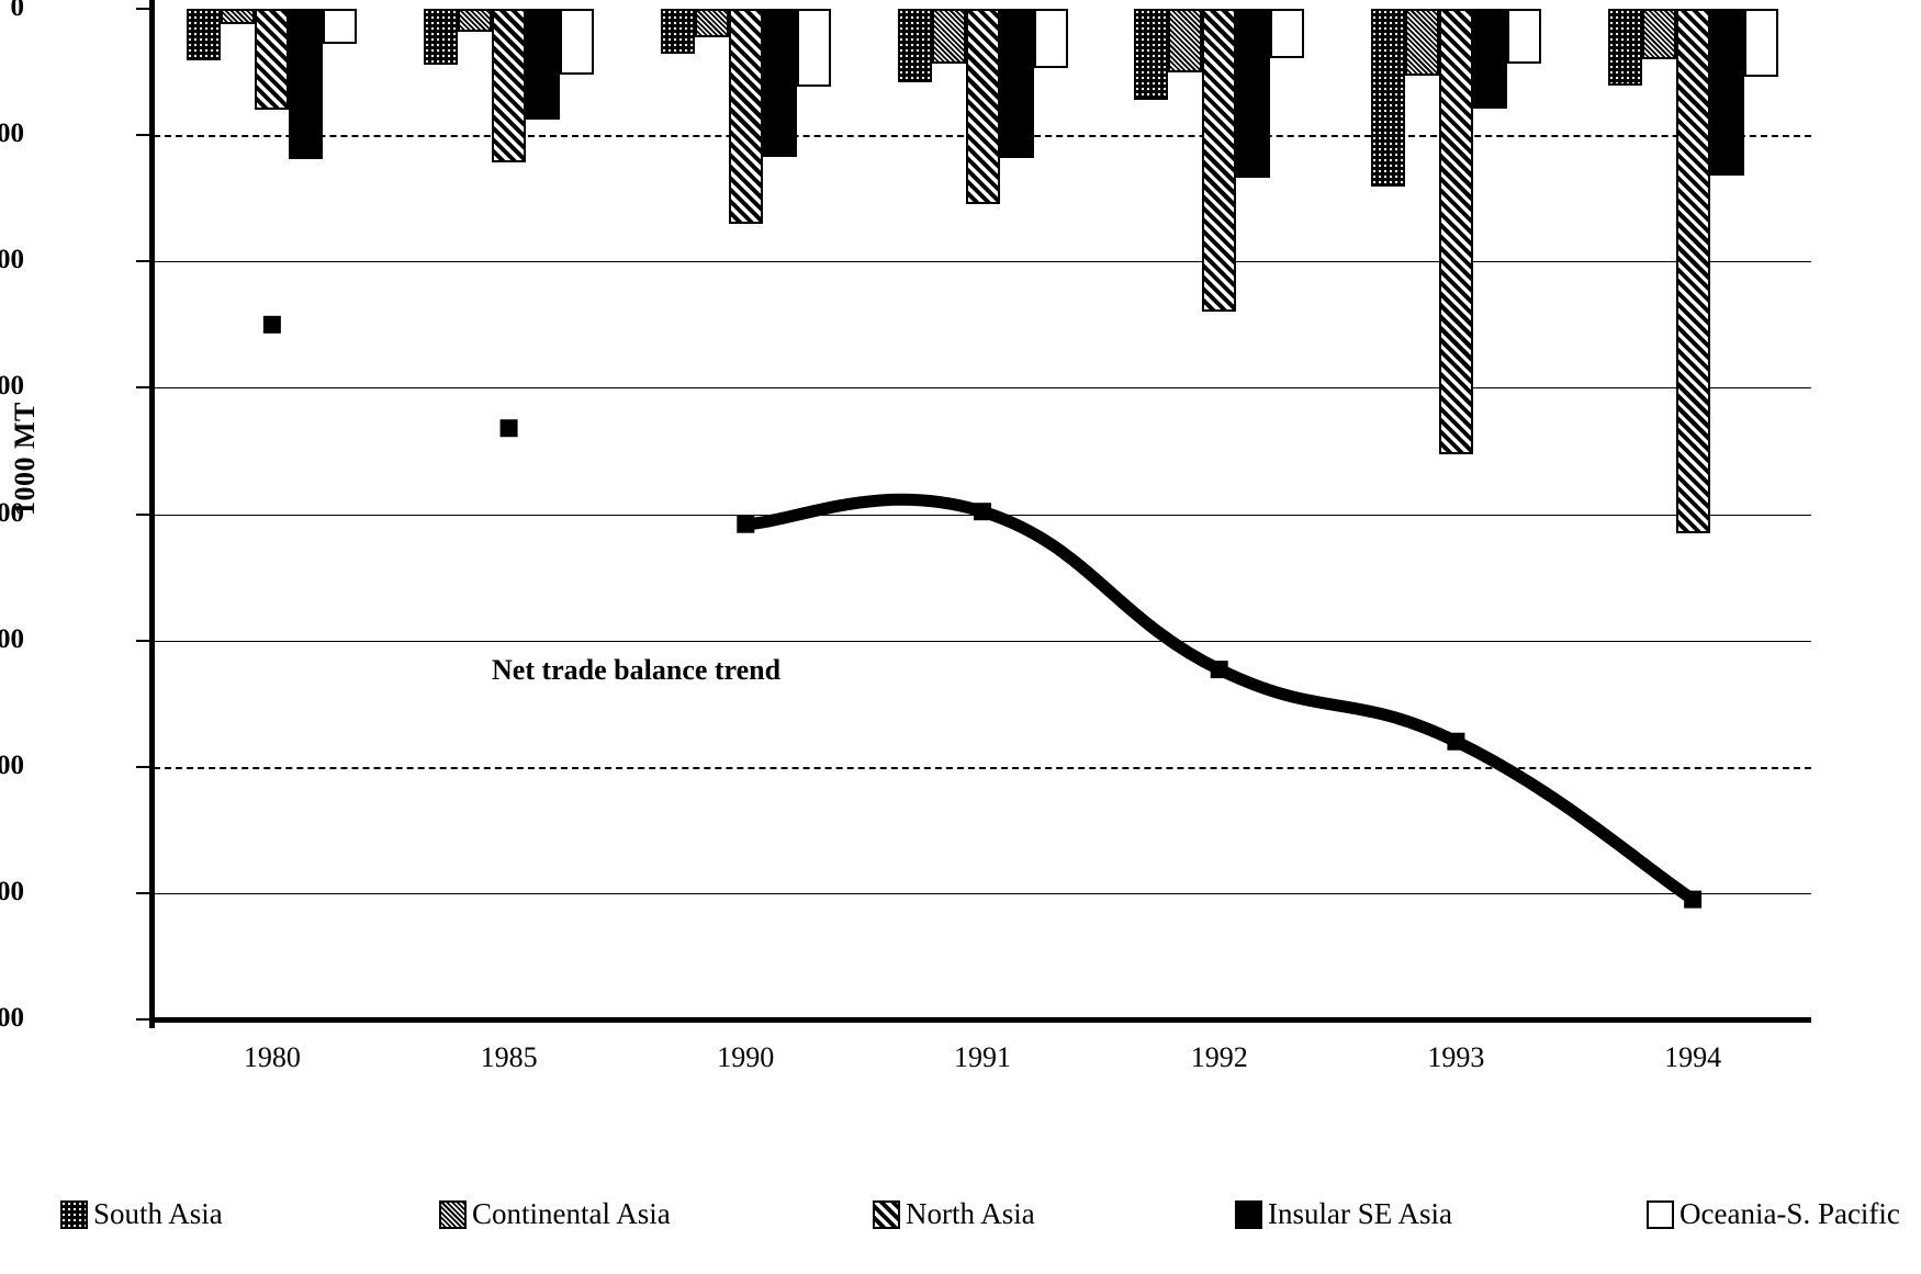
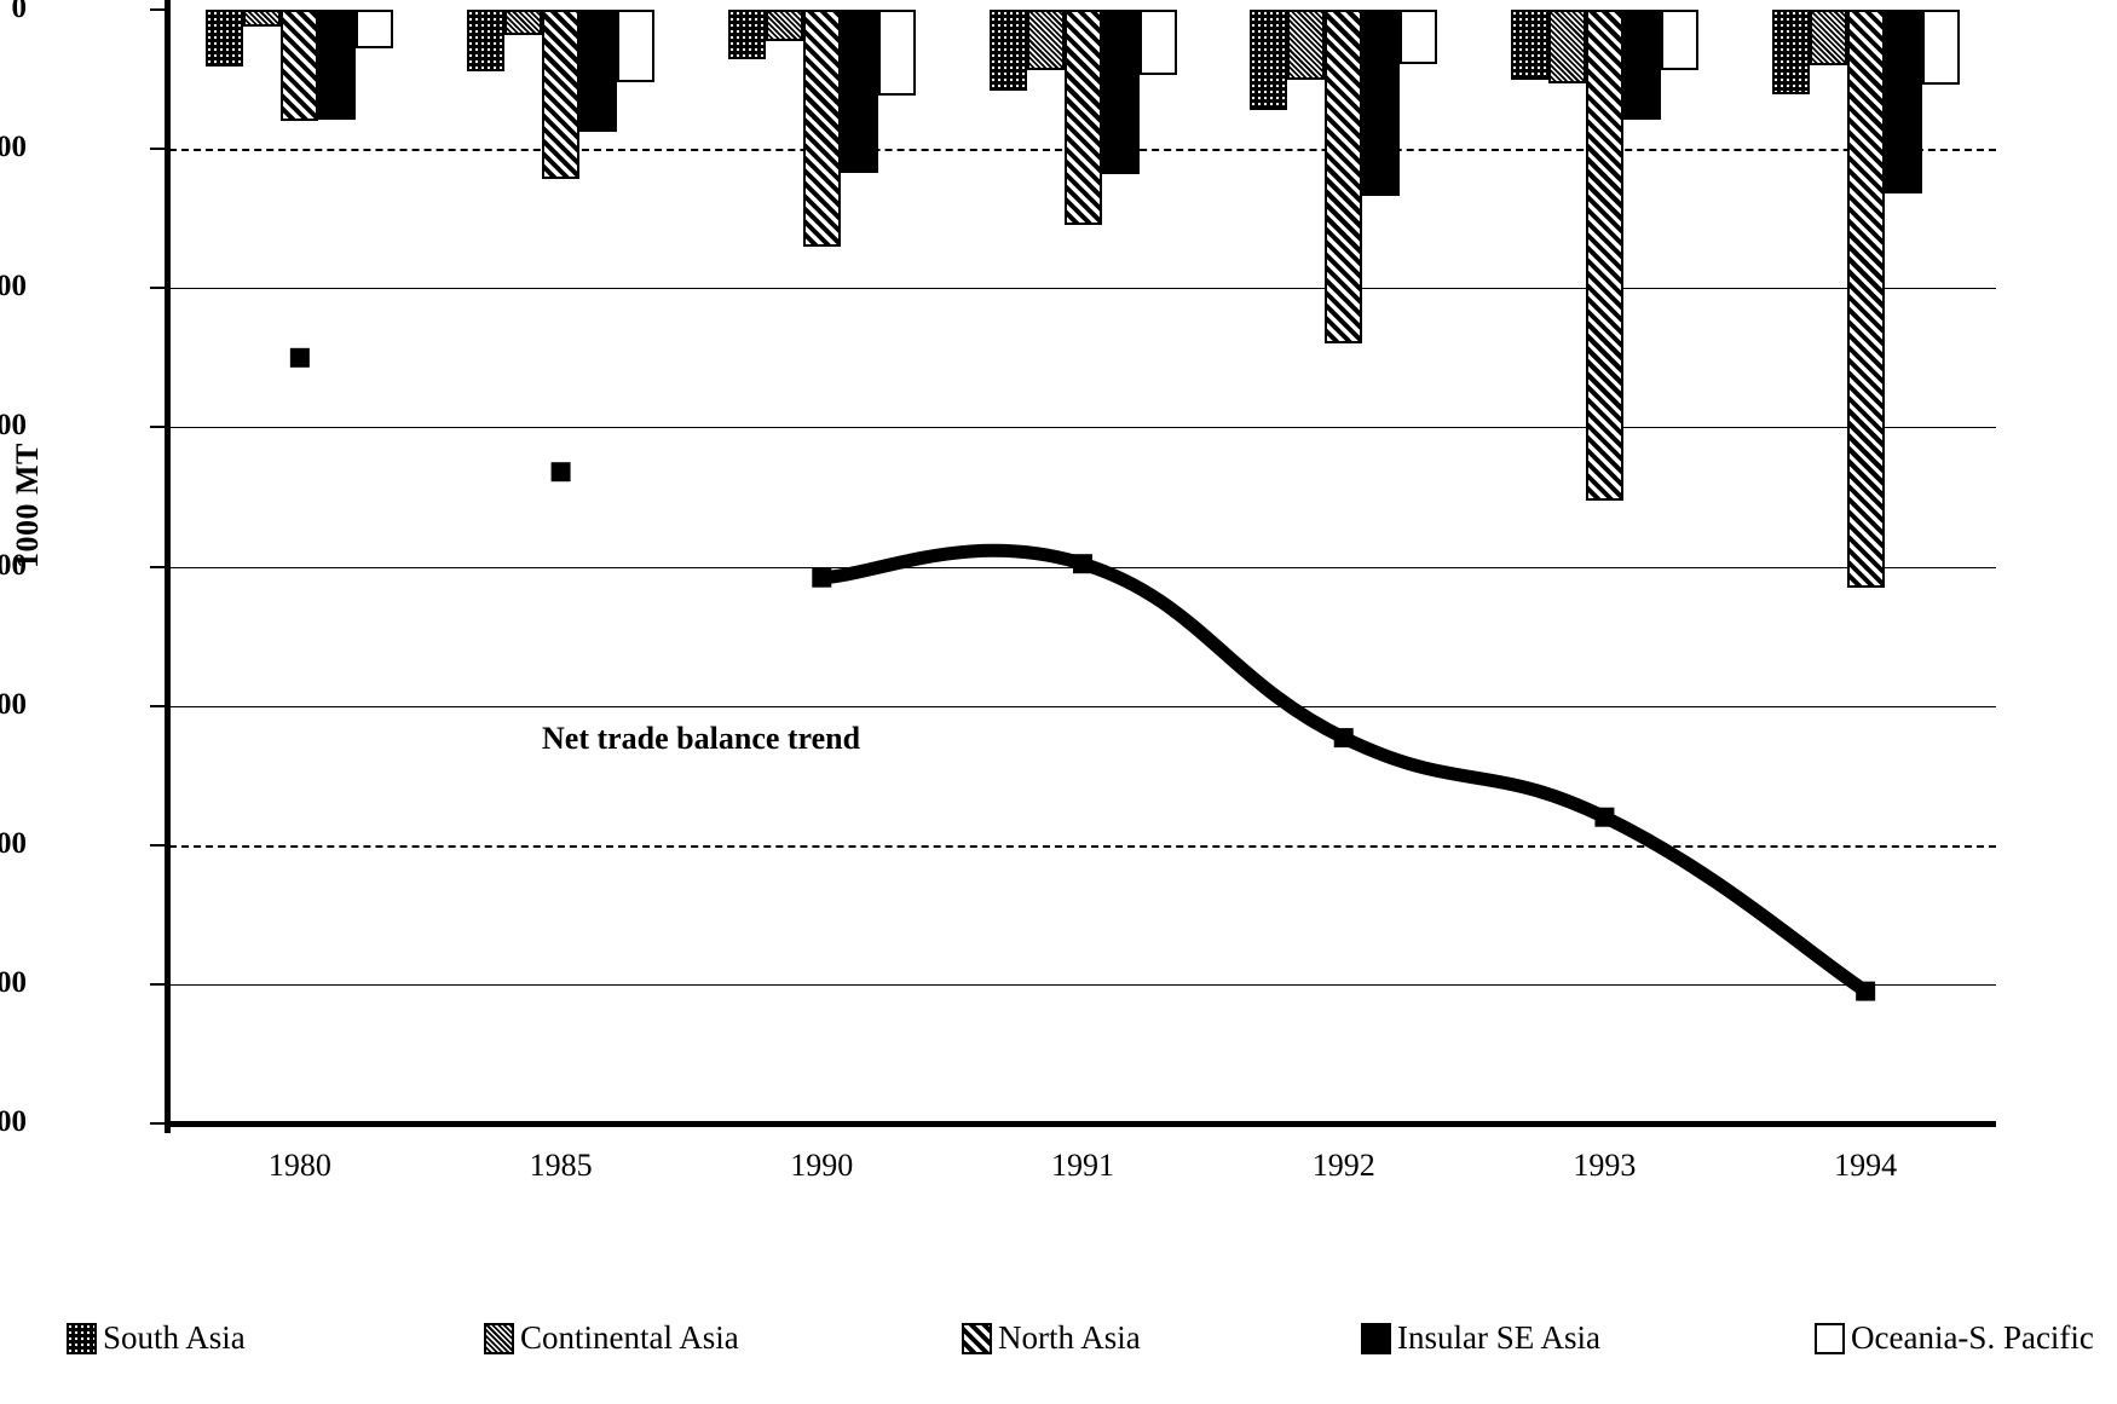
Insular SE Asia/1980: -1190 -> -790
South Asia/1993: -1410 -> -500
